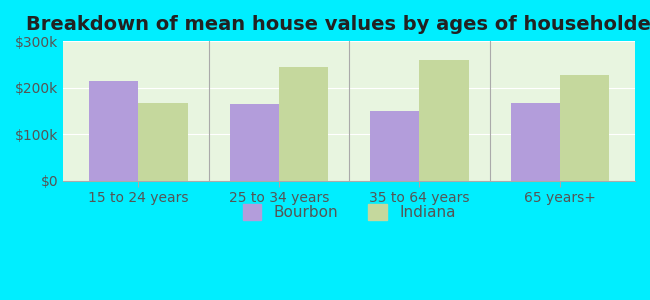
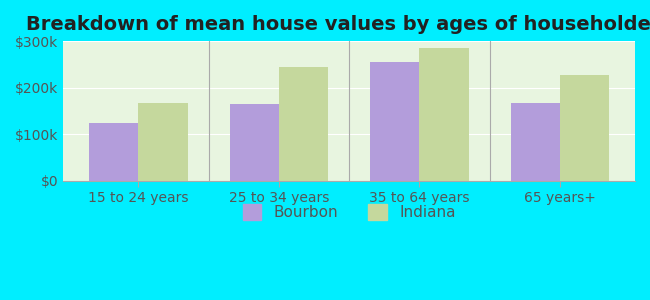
Bourbon/15 to 24 years: $215k -> $125k
Bourbon/35 to 64 years: $150k -> $255k
Indiana/35 to 64 years: $260k -> $285k
